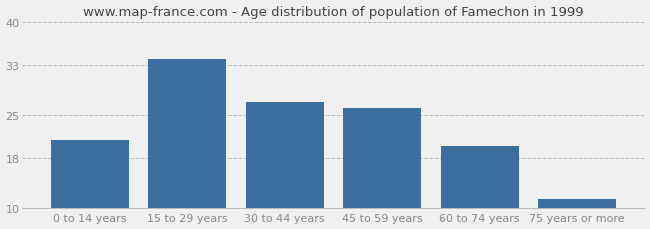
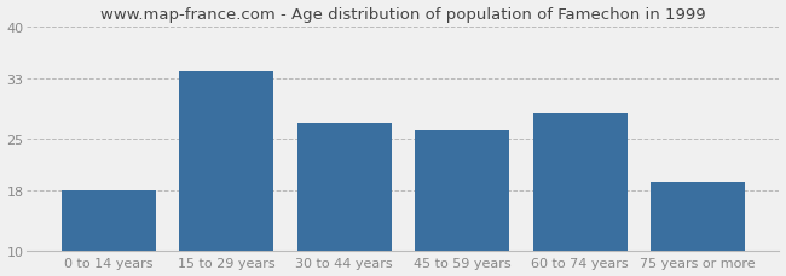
0 to 14 years: 21.0 -> 18.0
60 to 74 years: 20.0 -> 28.4
75 years or more: 11.5 -> 19.2
